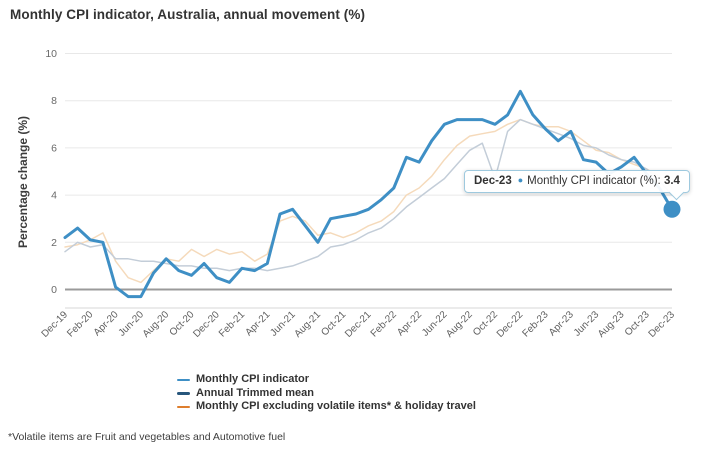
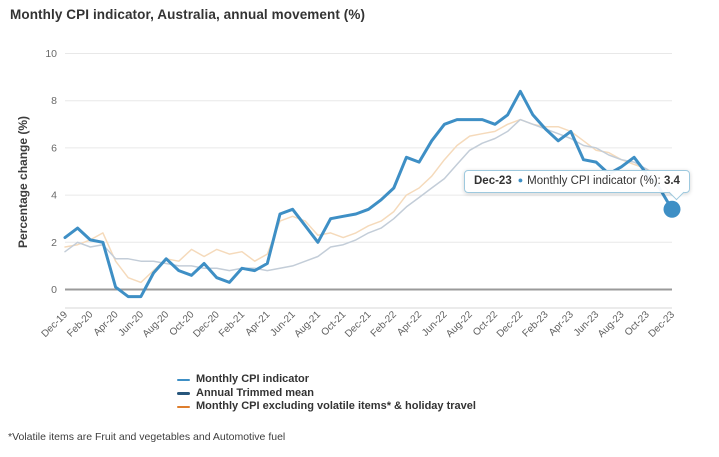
Annual Trimmed mean/Oct-22: 4.7 -> 6.4
